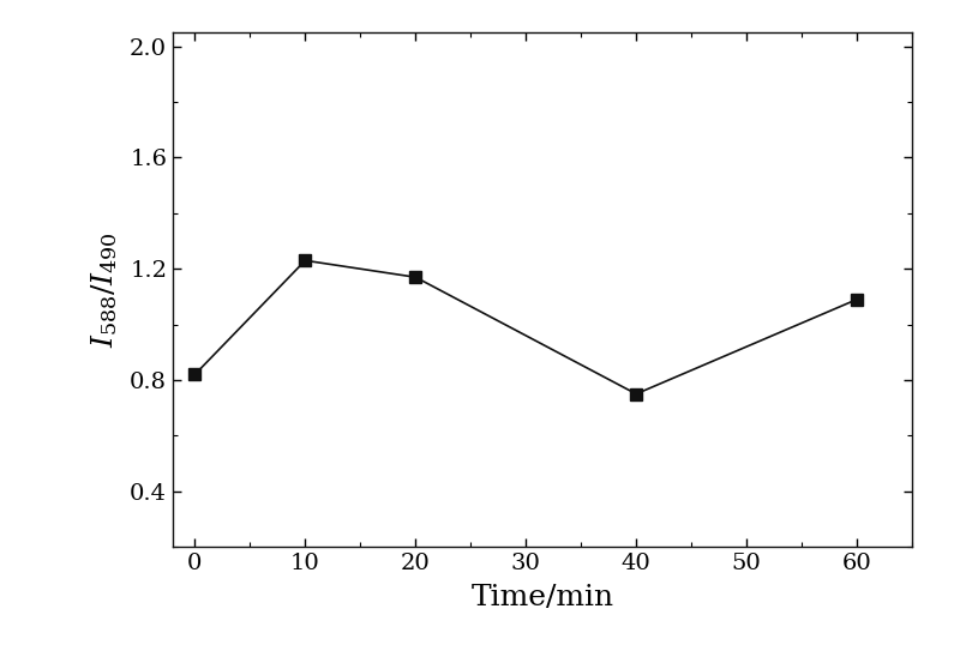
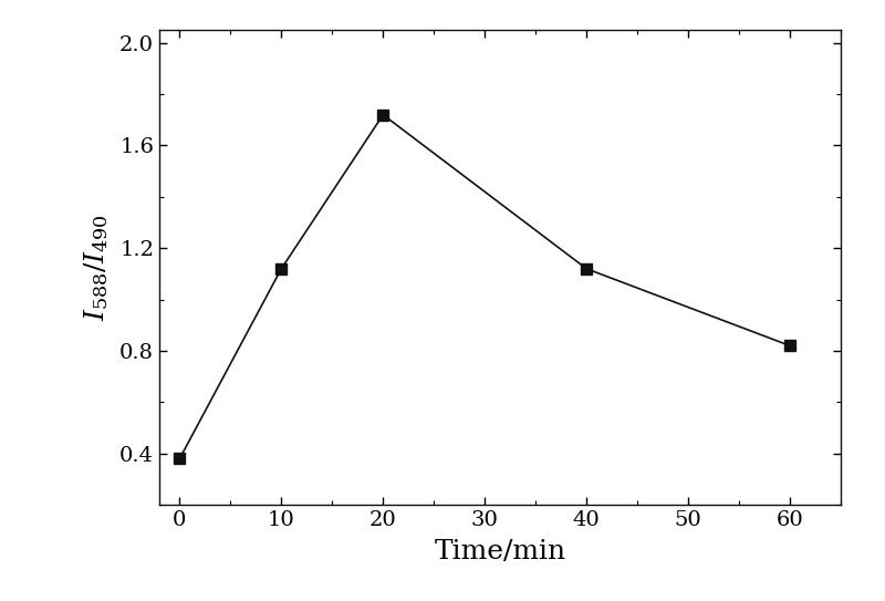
0: 0.82 -> 0.38
10: 1.23 -> 1.12
20: 1.17 -> 1.72
40: 0.75 -> 1.12
60: 1.09 -> 0.82
